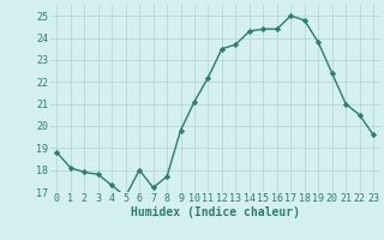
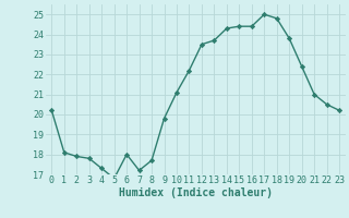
0: 18.8 -> 20.2
23: 19.6 -> 20.2
